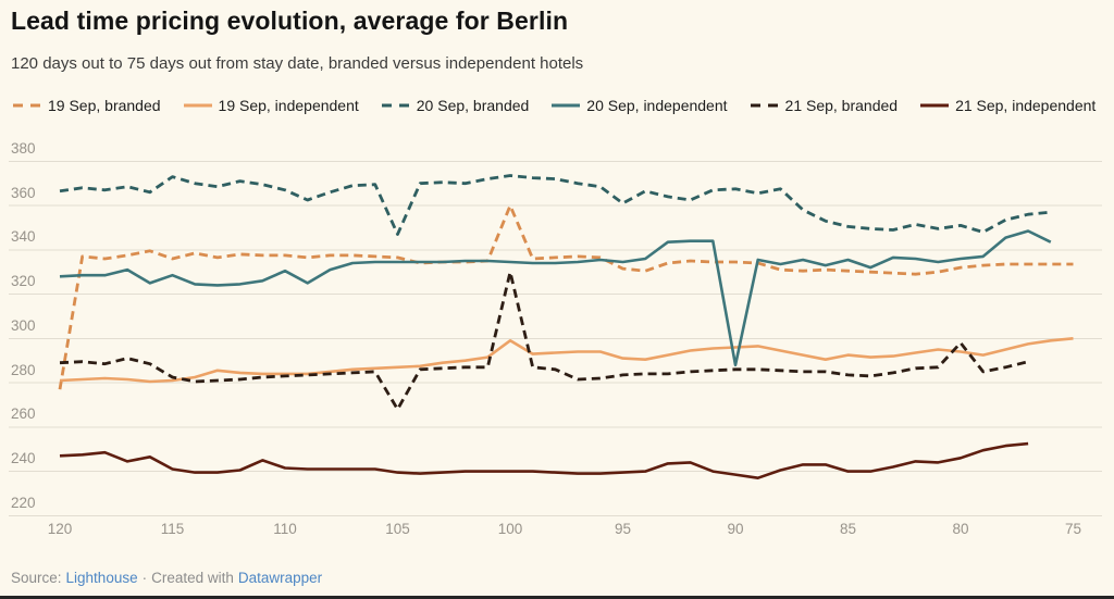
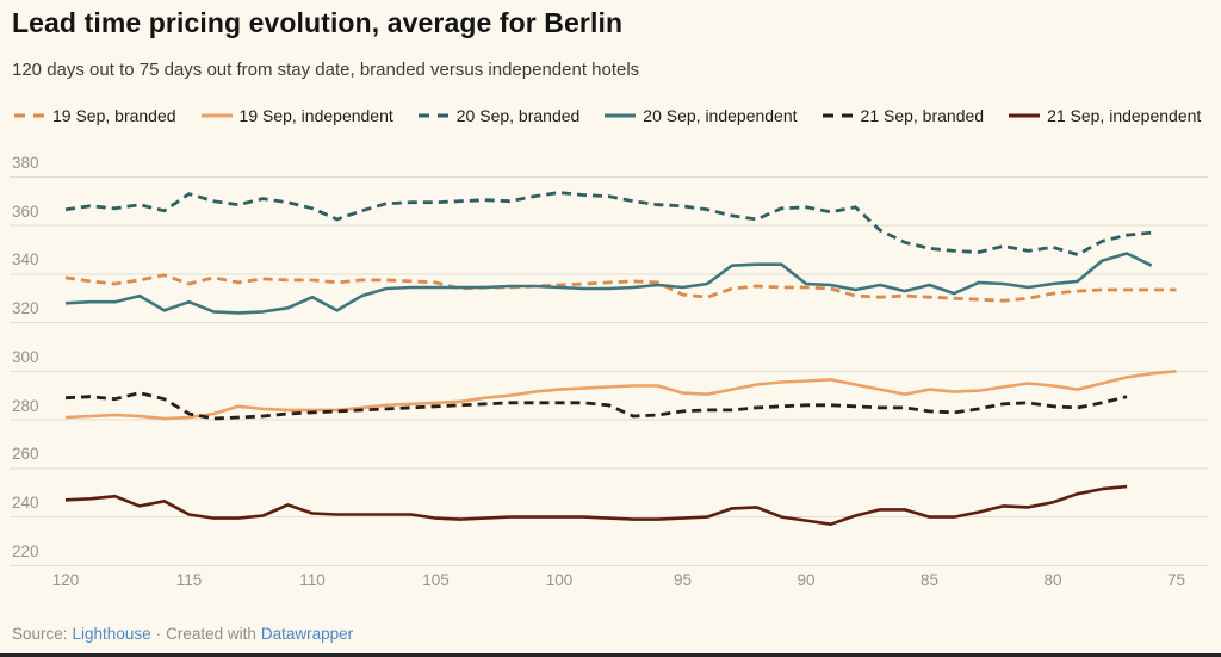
19 Sep, branded/120: 277 -> 338
20 Sep, branded/105: 347 -> 370
21 Sep, branded/105: 268 -> 286
19 Sep, branded/100: 360 -> 336
19 Sep, independent/100: 299 -> 292
21 Sep, branded/100: 330 -> 287
20 Sep, branded/95: 361 -> 368
20 Sep, independent/90: 288 -> 336
21 Sep, branded/80: 298 -> 286
